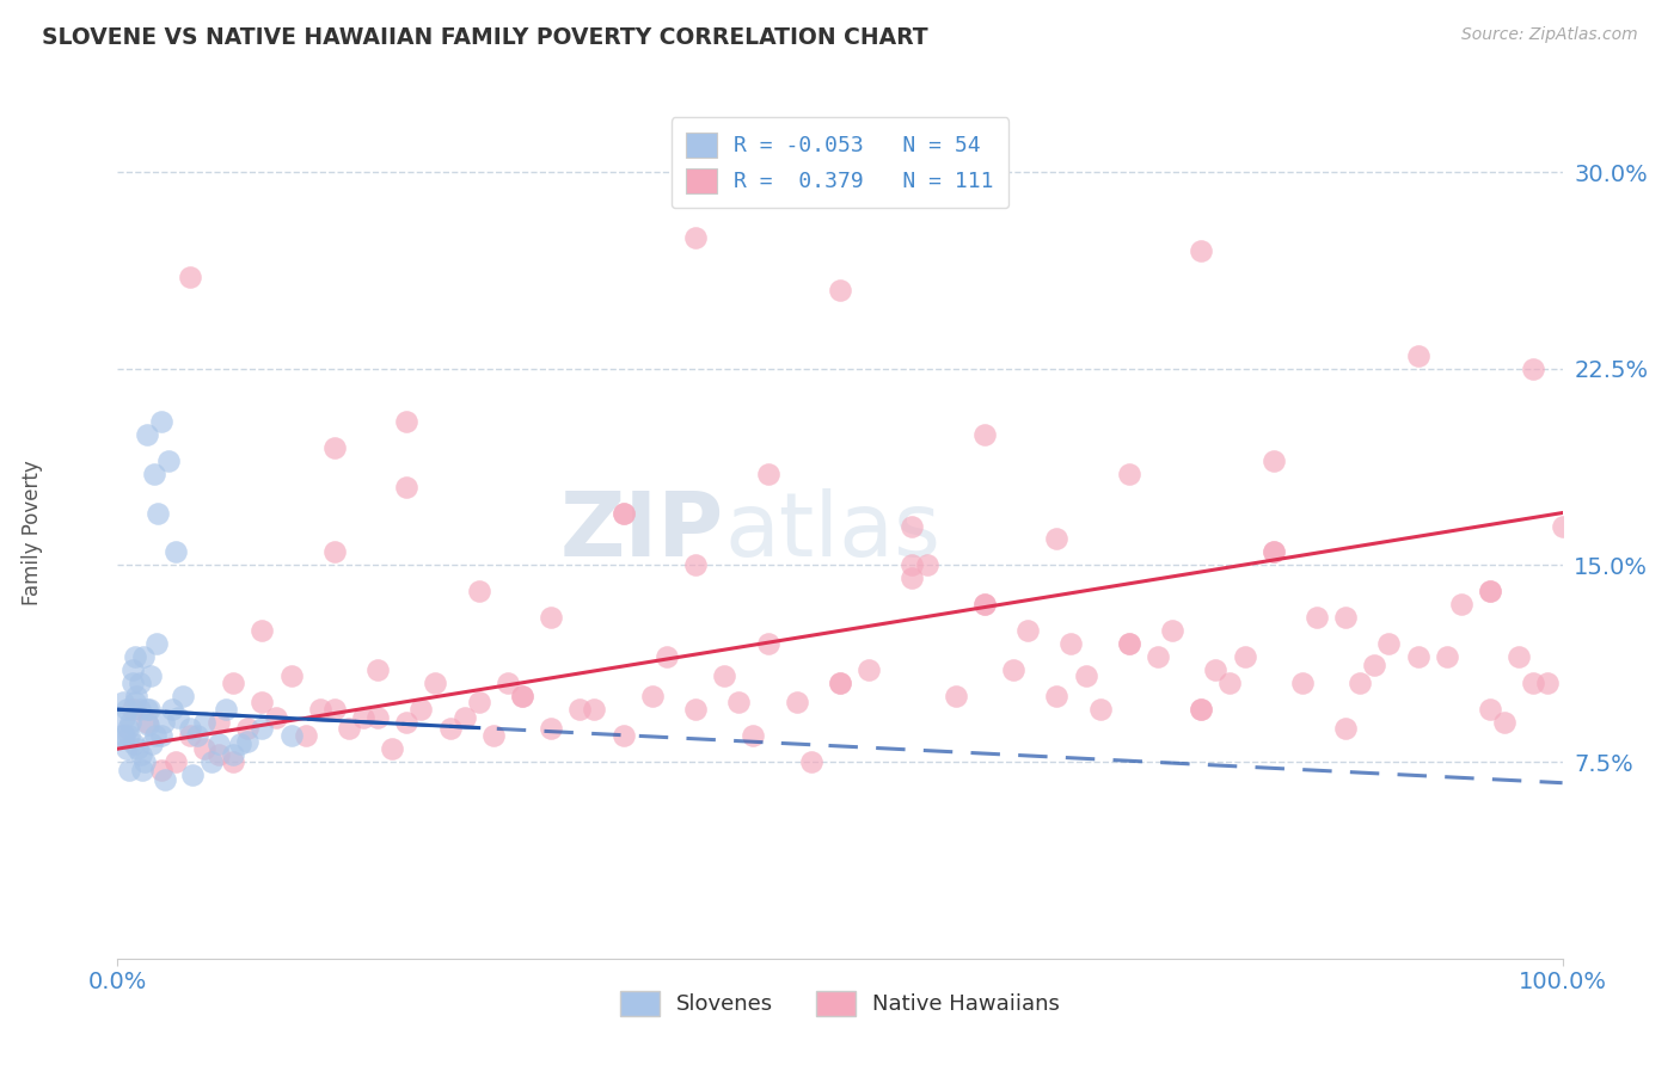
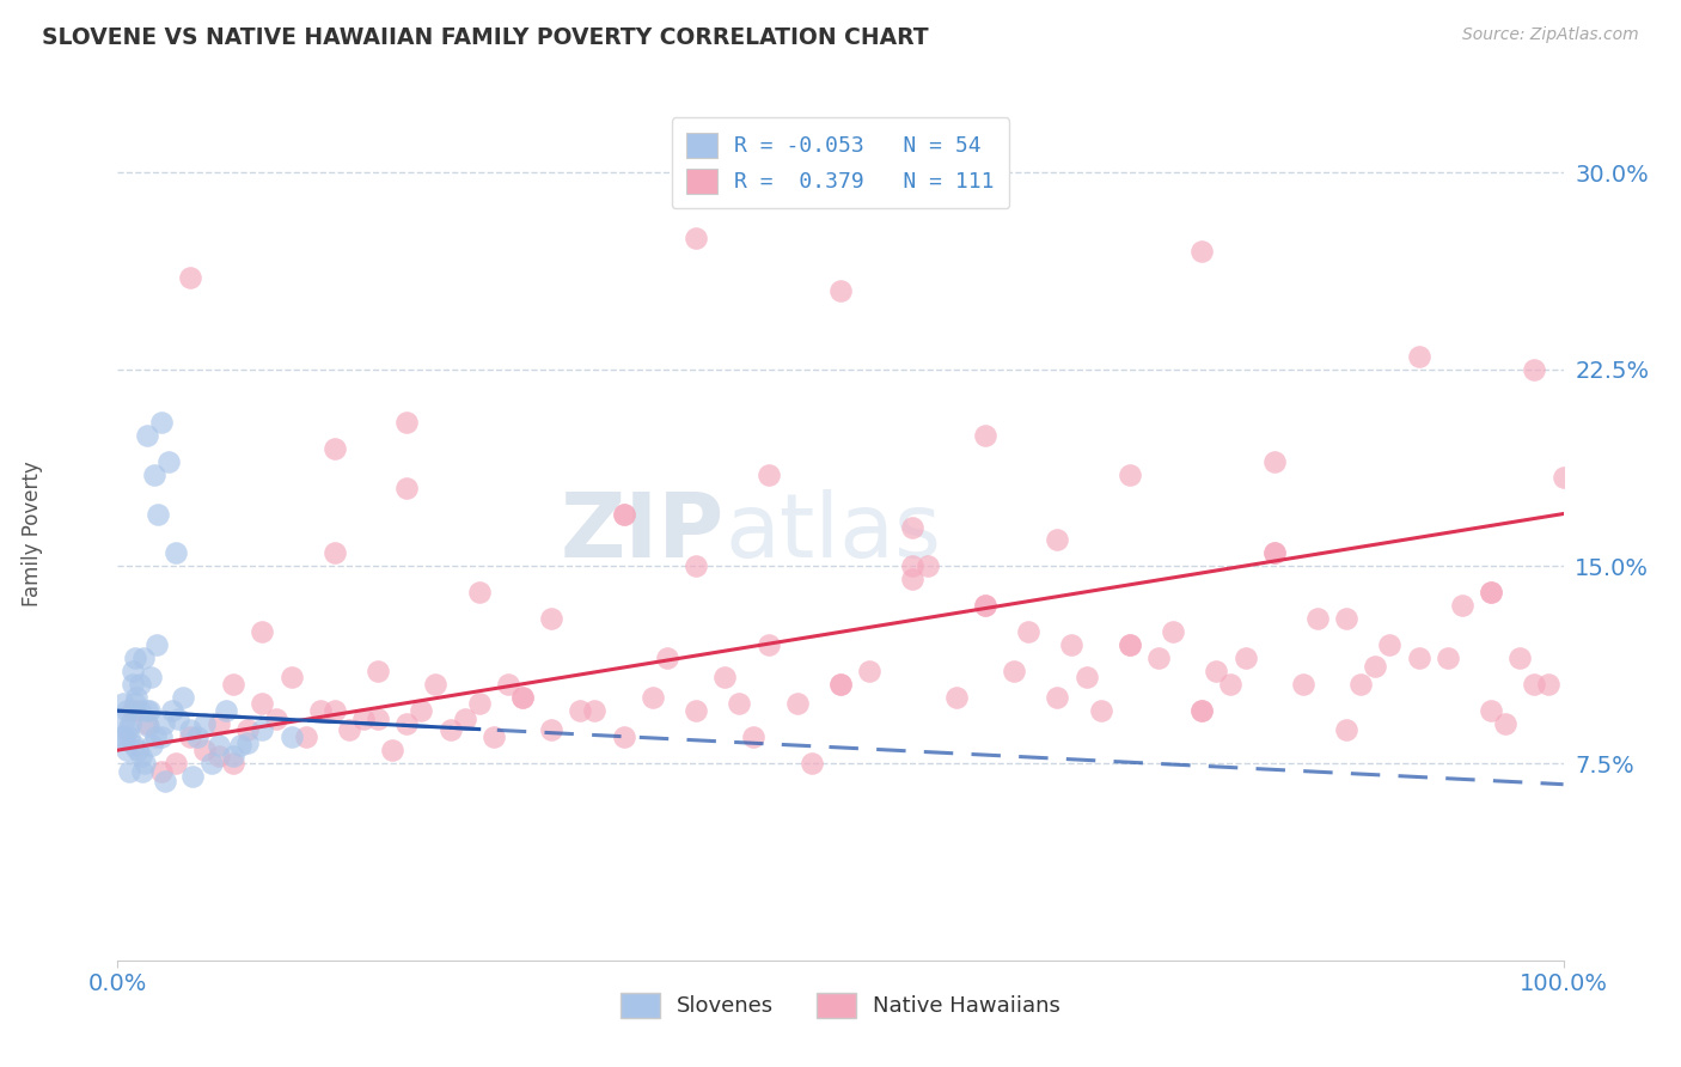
Native Hawaiians/100.0%: 16.5% -> 18.4%
